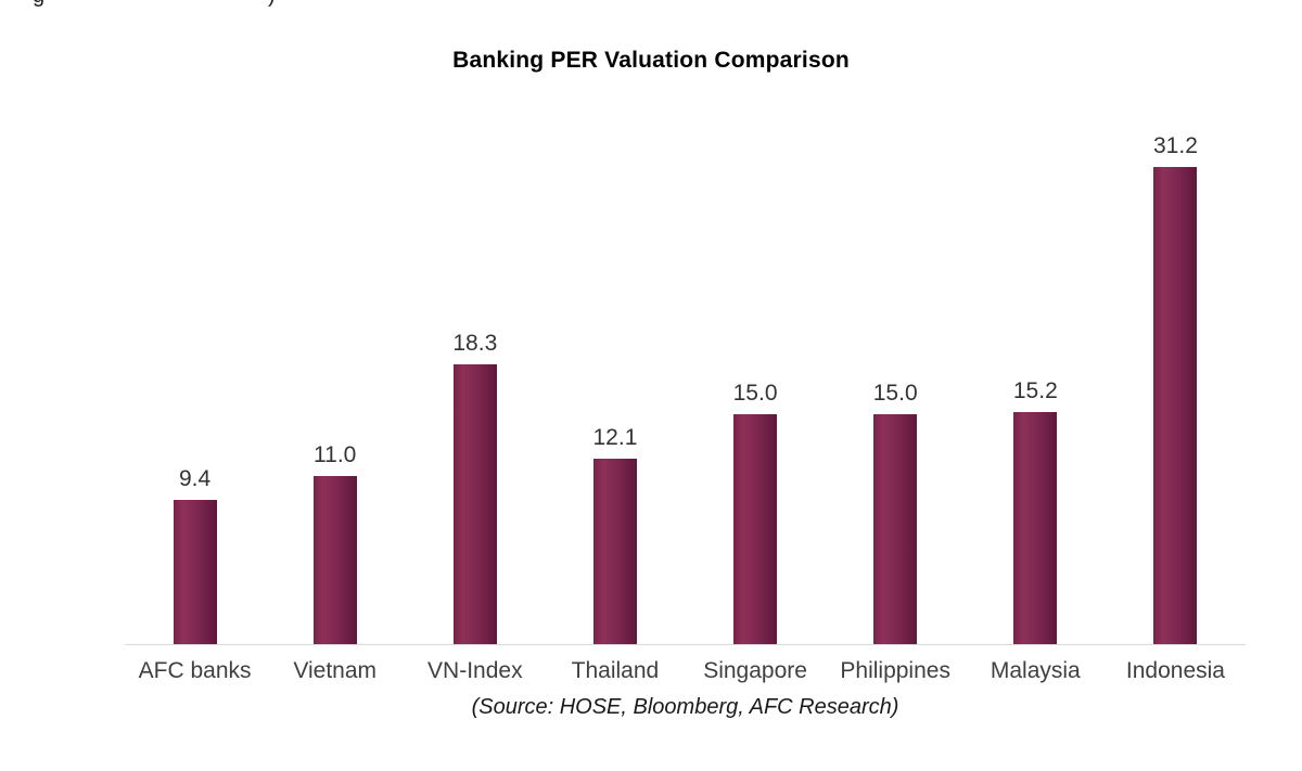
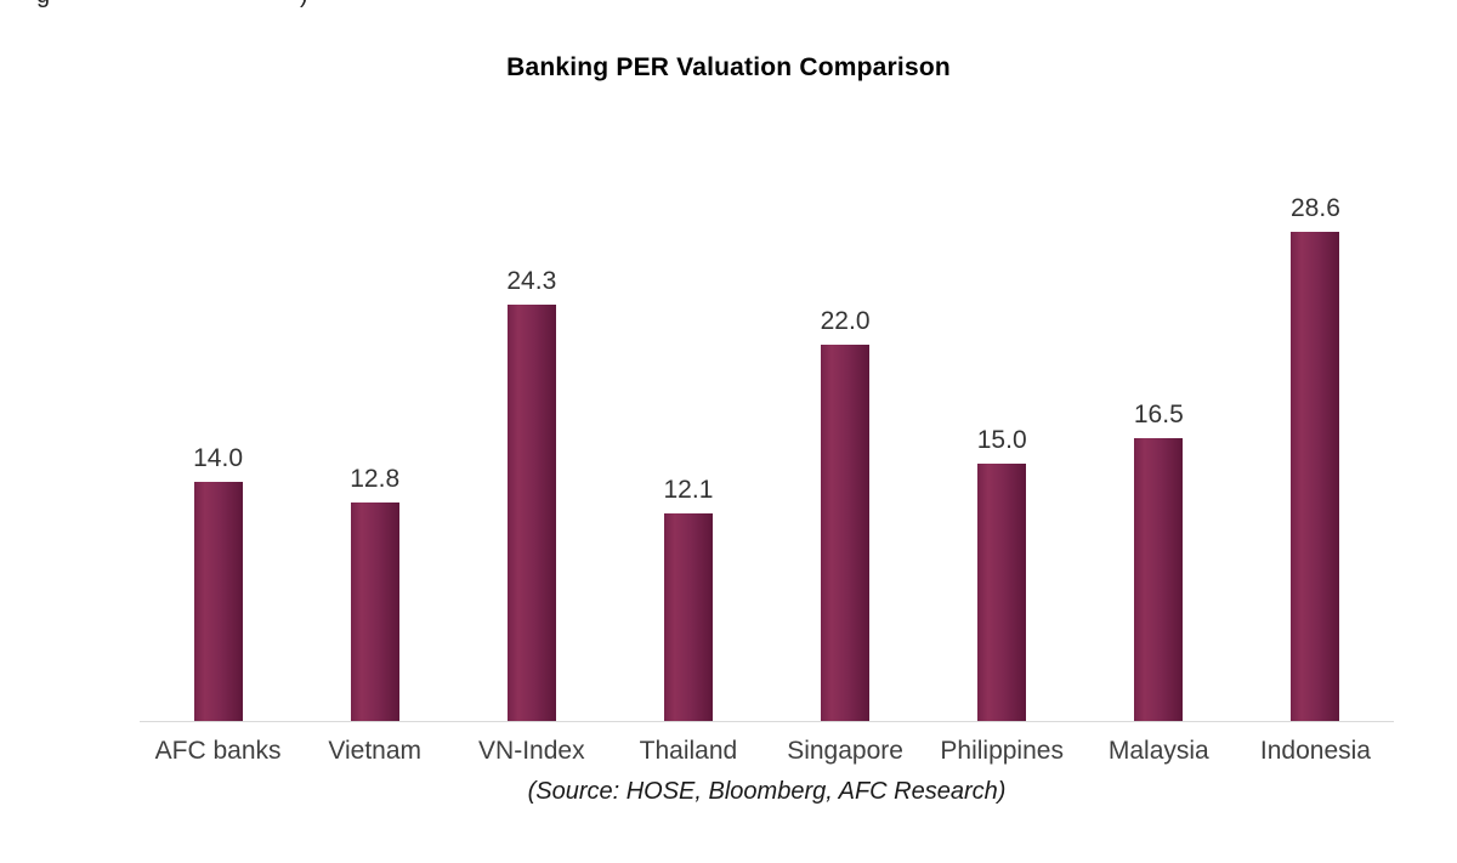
AFC banks: 9.4 -> 14.0
Vietnam: 11.0 -> 12.8
VN-Index: 18.3 -> 24.3
Singapore: 15.0 -> 22.0
Malaysia: 15.2 -> 16.5
Indonesia: 31.2 -> 28.6
